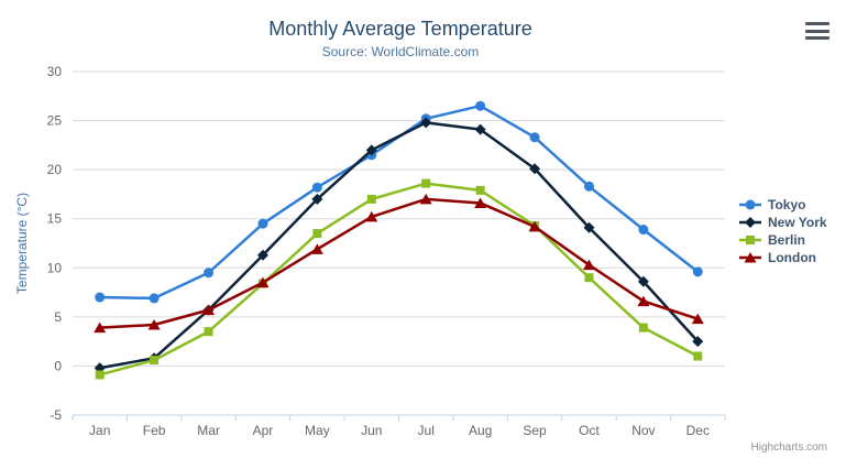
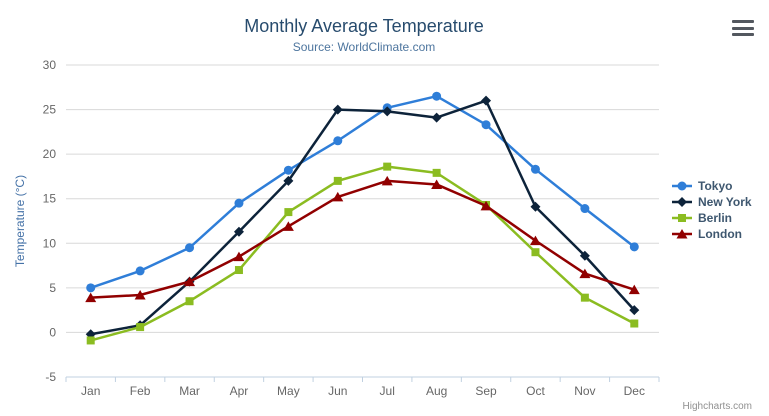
Tokyo/Jan: 7 -> 5
Berlin/Apr: 8 -> 7
New York/Jun: 22 -> 25
New York/Sep: 20 -> 26
